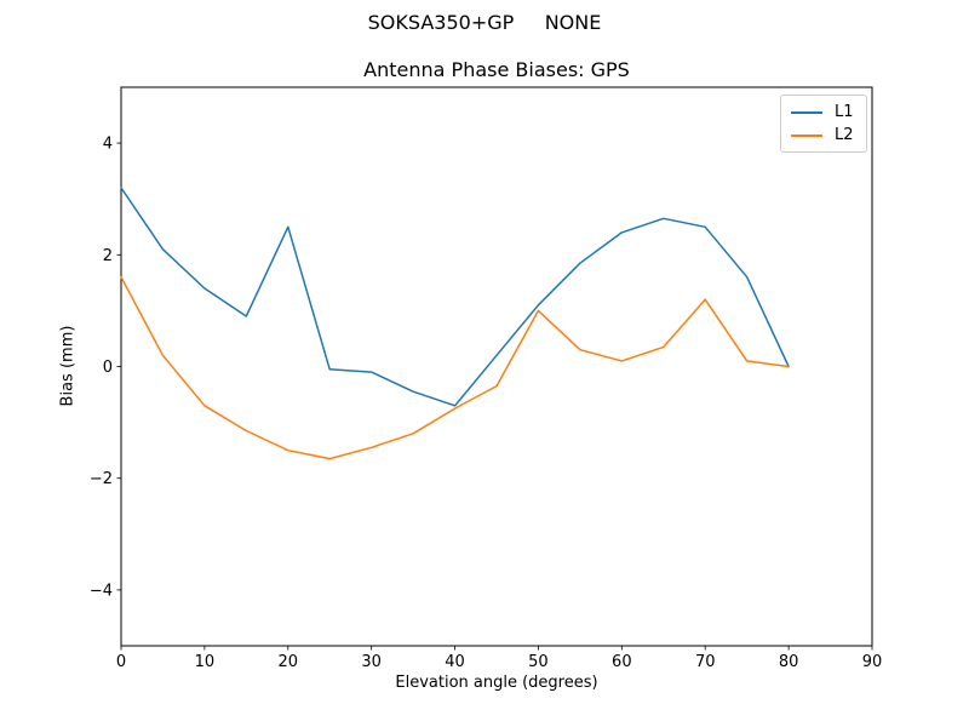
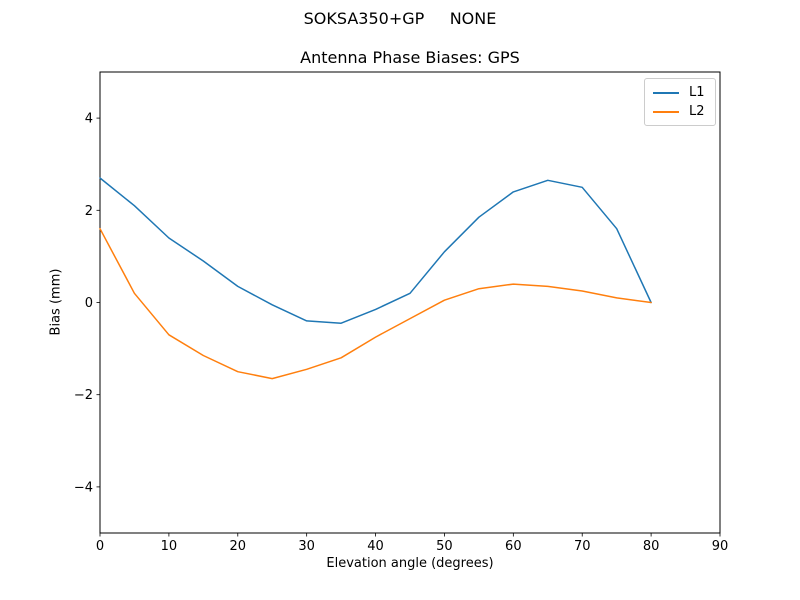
L1/0: 3.2 -> 2.7
L1/20: 2.5 -> 0.3
L1/30: -0.1 -> -0.4
L1/40: -0.7 -> -0.1
L2/50: 1.0 -> 0.1
L2/60: 0.1 -> 0.4
L2/70: 1.2 -> 0.2
